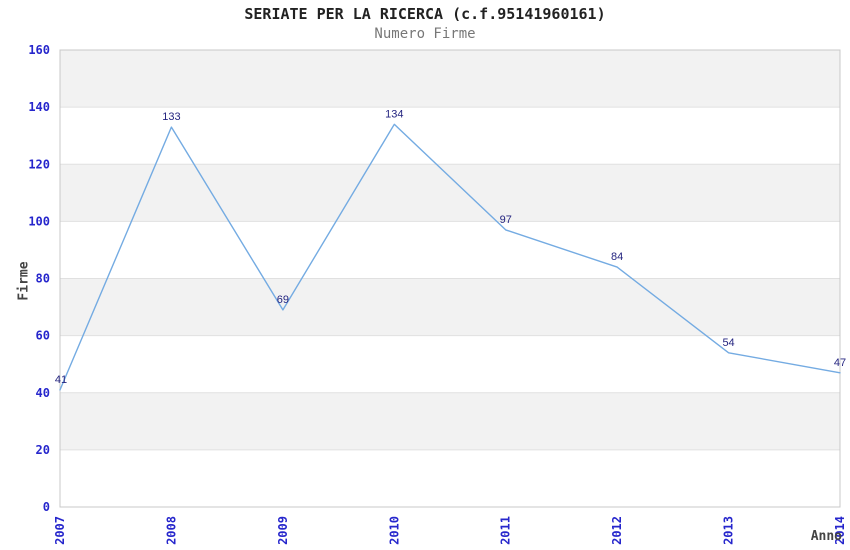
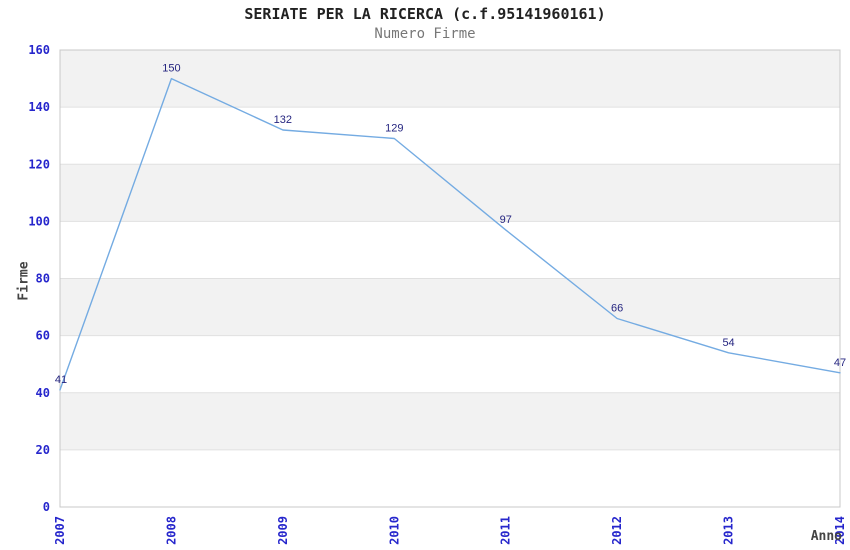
2008: 133 -> 150
2009: 69 -> 132
2010: 134 -> 129
2012: 84 -> 66
